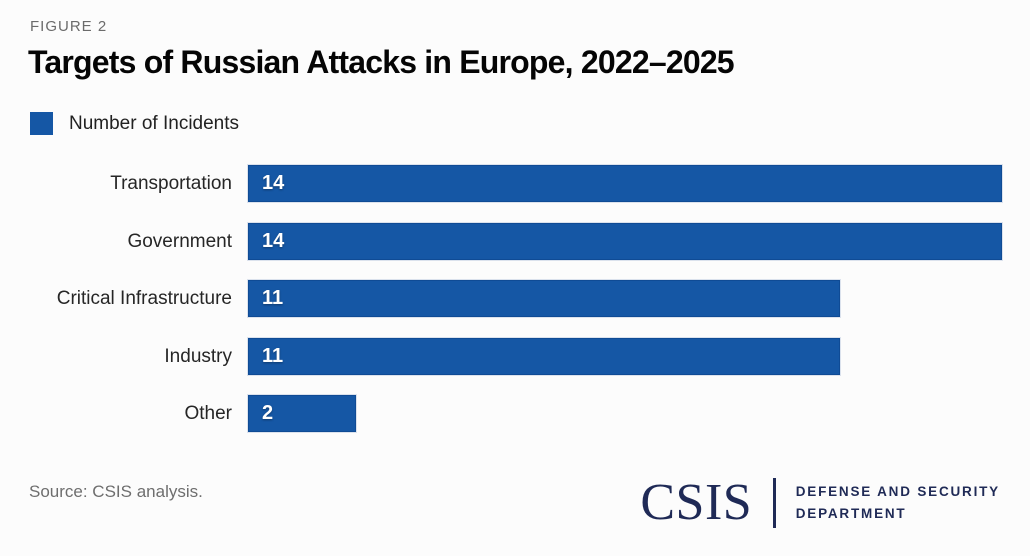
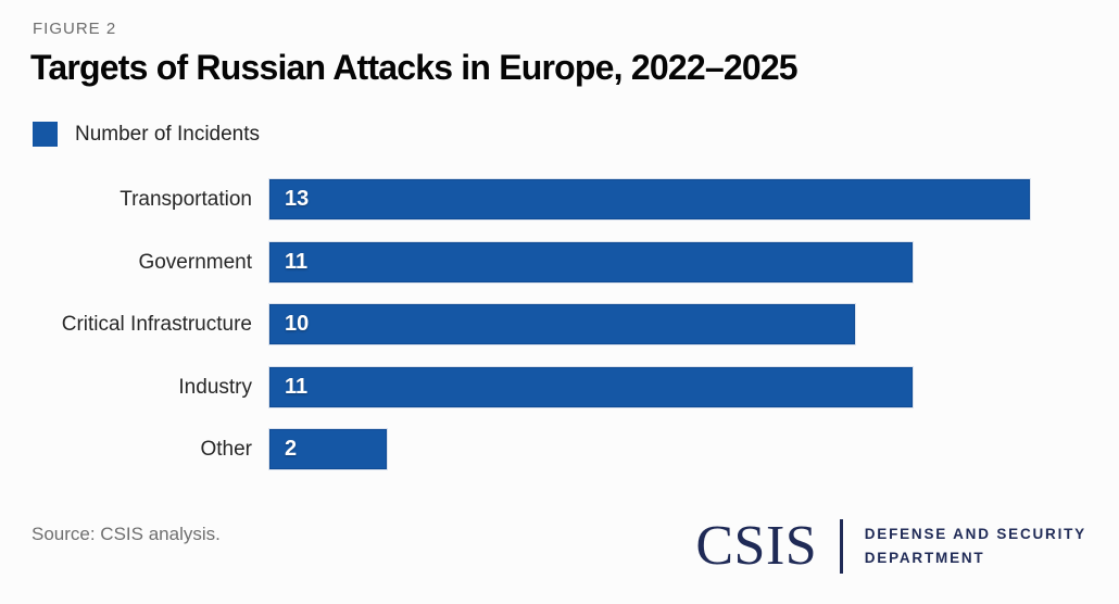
Transportation: 14 -> 13
Government: 14 -> 11
Critical Infrastructure: 11 -> 10
